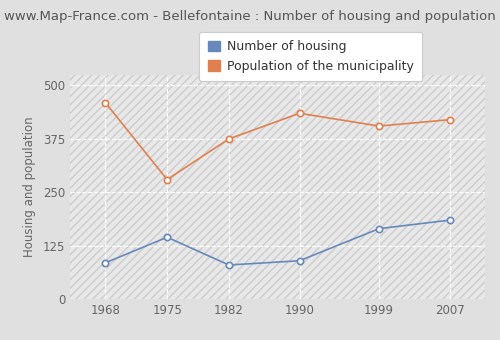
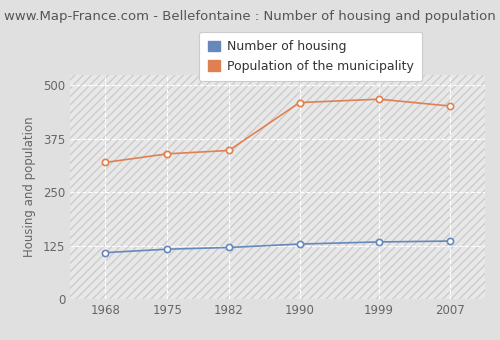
Number of housing/1968: 85 -> 109
Population of the municipality/1968: 460 -> 320
Number of housing/1975: 145 -> 117
Population of the municipality/1975: 280 -> 340
Number of housing/1982: 80 -> 121
Population of the municipality/1982: 375 -> 348
Number of housing/1990: 90 -> 129
Population of the municipality/1990: 435 -> 460
Number of housing/1999: 165 -> 134
Population of the municipality/1999: 405 -> 468
Number of housing/2007: 185 -> 136
Population of the municipality/2007: 420 -> 452
